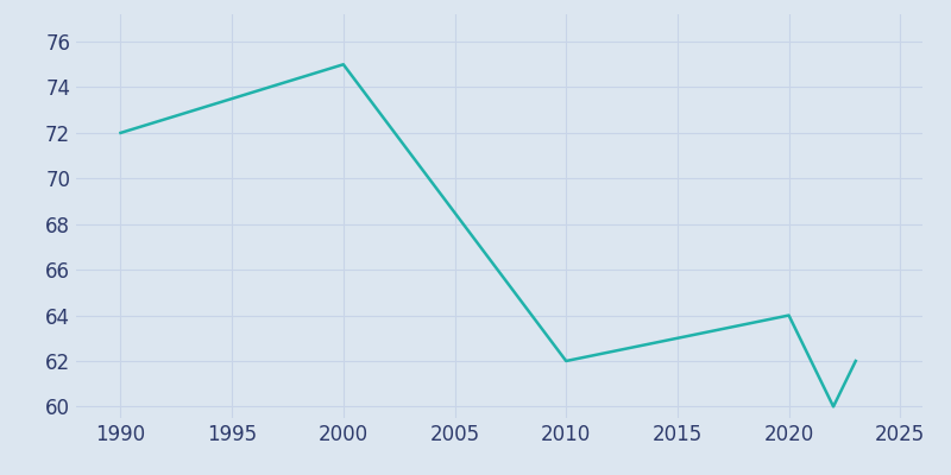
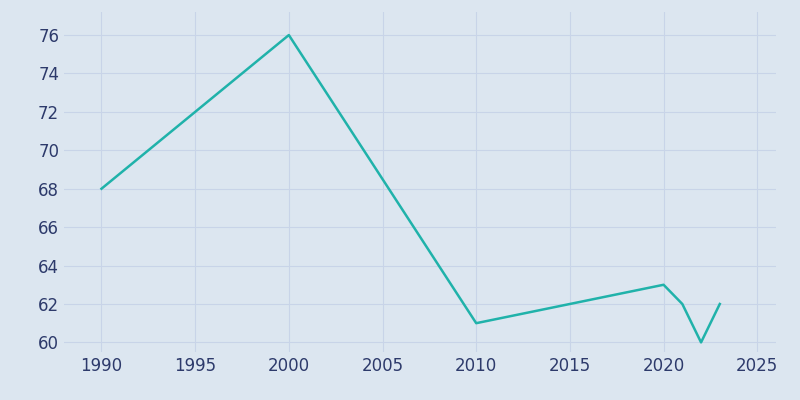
1990: 72 -> 68
2000: 75 -> 76
2010: 62 -> 61
2020: 64 -> 63
